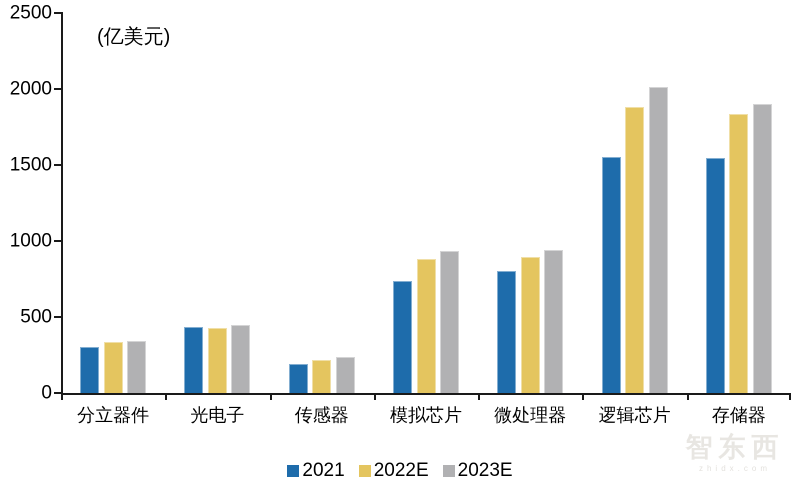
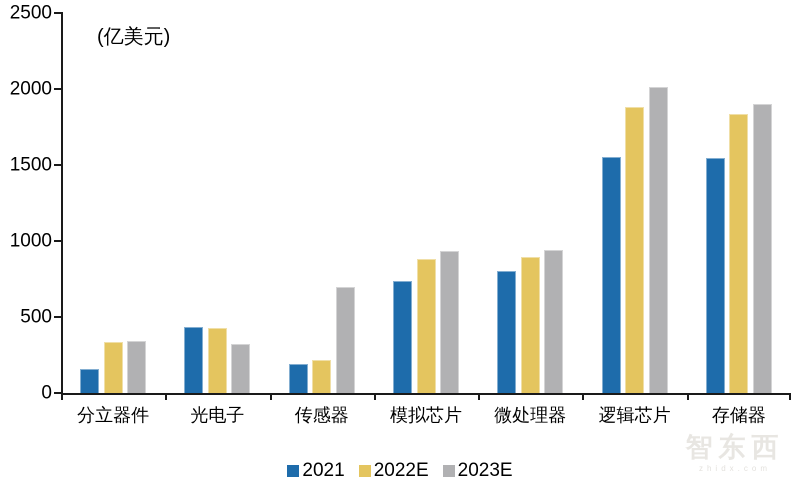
2021/分立器件: 300 -> 160
2023E/光电子: 450 -> 320
2023E/传感器: 240 -> 700
